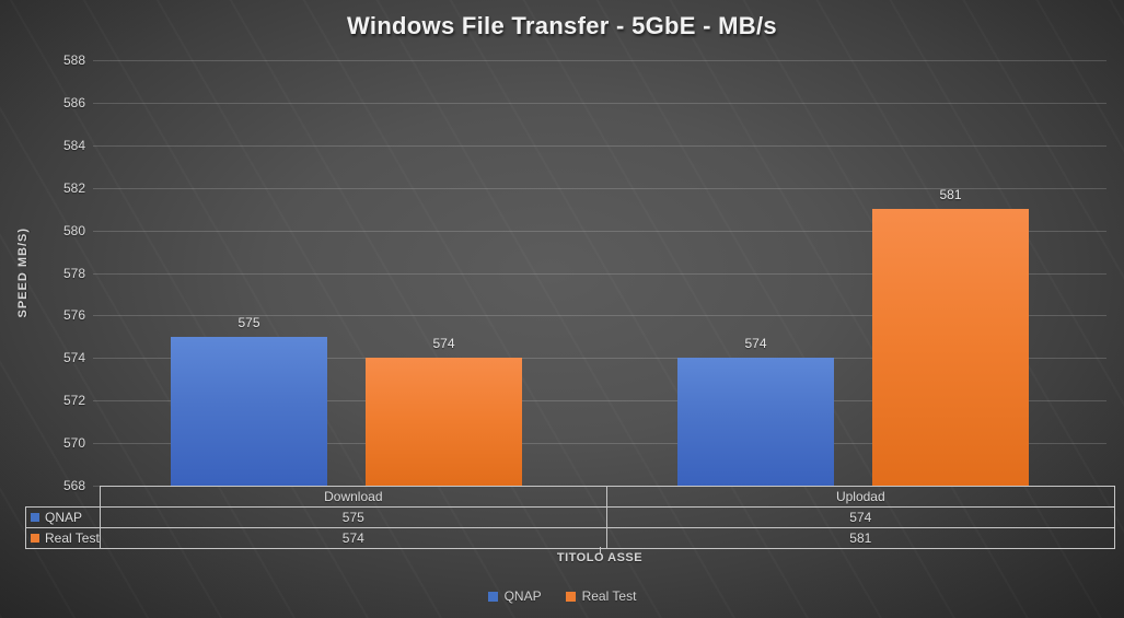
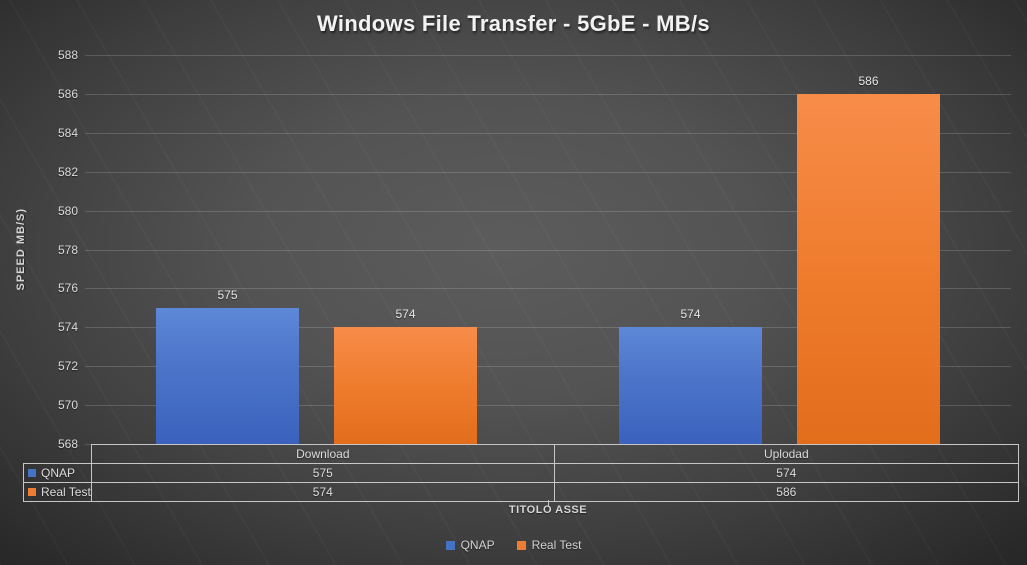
Real Test/Uplodad: 581 -> 586
